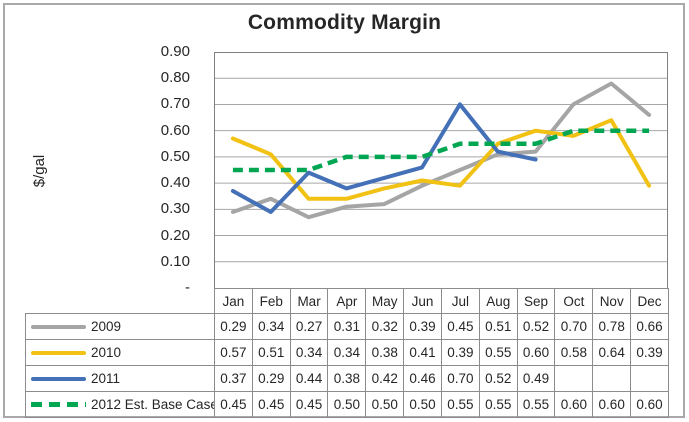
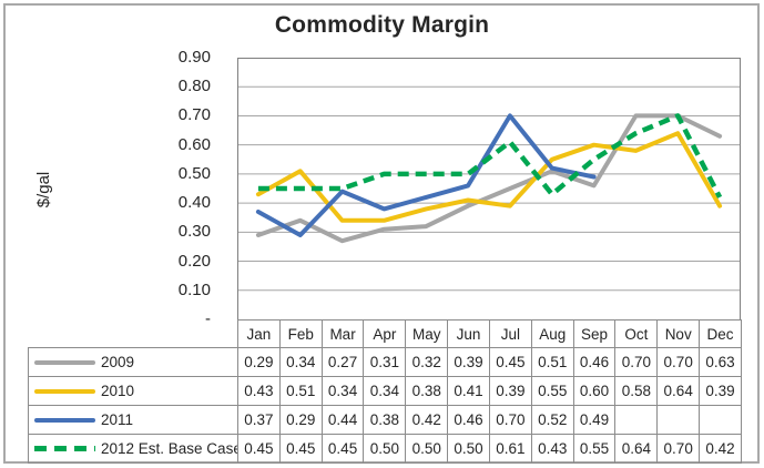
2010/Jan: 0.57 -> 0.43
2012 Est. Base Case/Jul: 0.55 -> 0.61
2012 Est. Base Case/Aug: 0.55 -> 0.43
2009/Sep: 0.52 -> 0.46
2012 Est. Base Case/Oct: 0.60 -> 0.64
2009/Nov: 0.78 -> 0.70
2012 Est. Base Case/Nov: 0.60 -> 0.70
2009/Dec: 0.66 -> 0.63
2012 Est. Base Case/Dec: 0.60 -> 0.42
